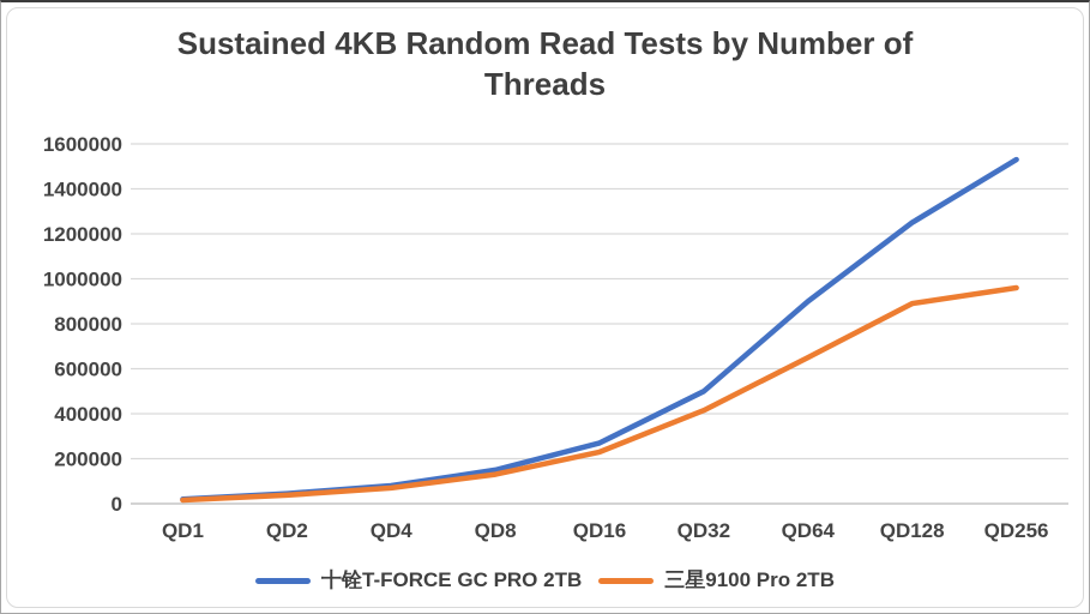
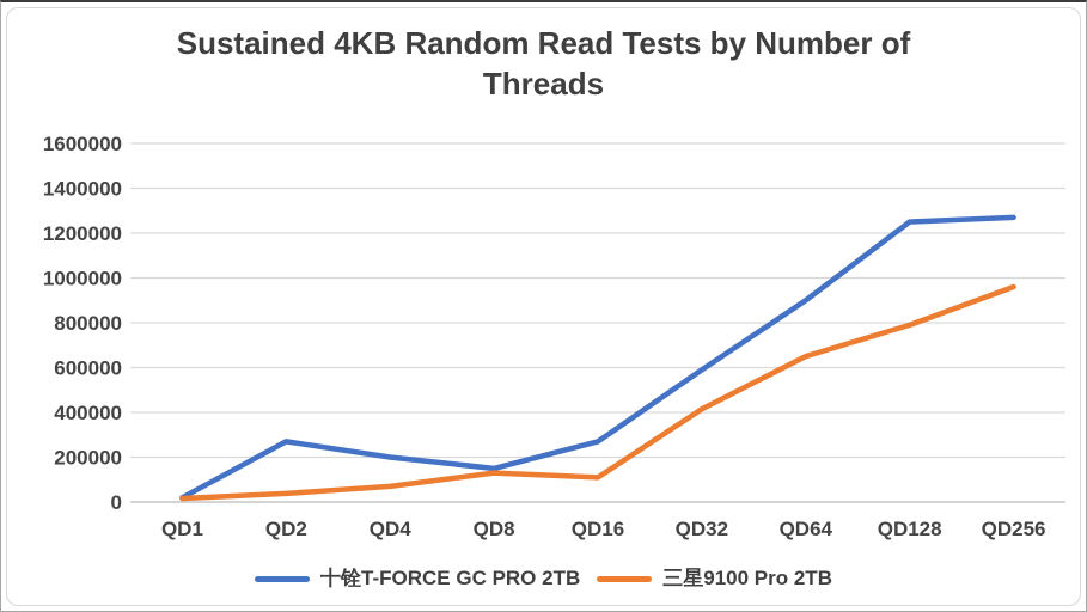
十铨T-FORCE GC PRO 2TB/QD2: 40000 -> 270000
十铨T-FORCE GC PRO 2TB/QD4: 80000 -> 200000
三星9100 Pro 2TB/QD16: 230000 -> 110000
十铨T-FORCE GC PRO 2TB/QD32: 500000 -> 590000
三星9100 Pro 2TB/QD128: 890000 -> 790000
十铨T-FORCE GC PRO 2TB/QD256: 1530000 -> 1270000
